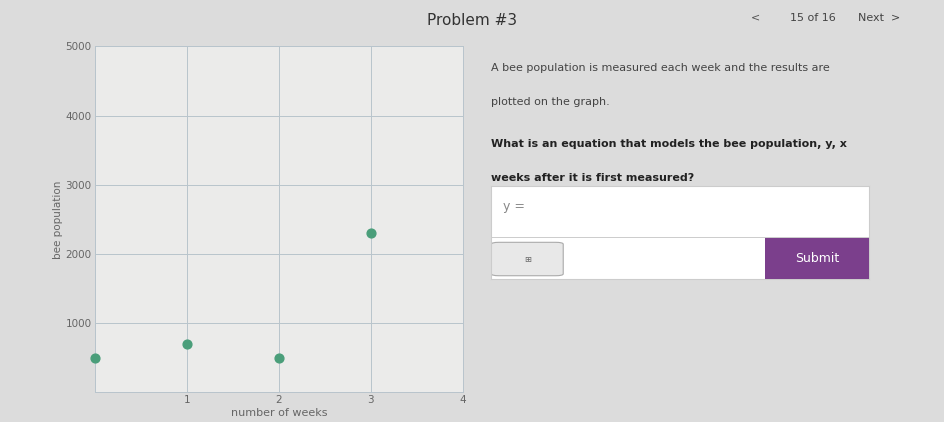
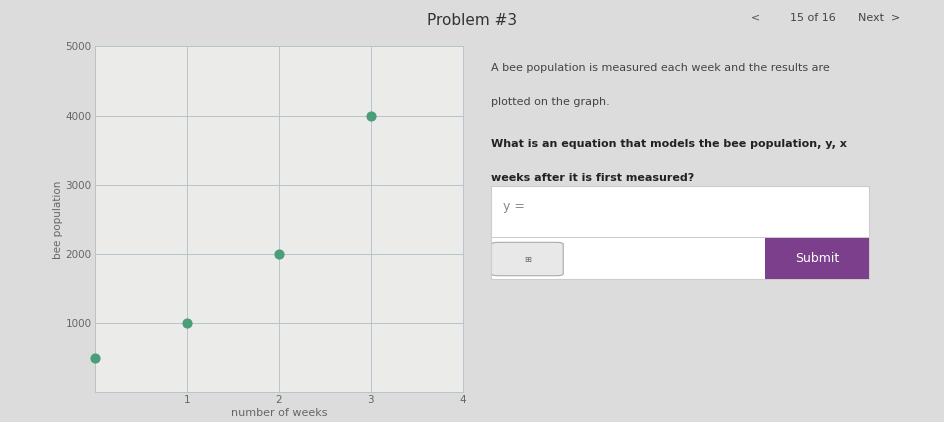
1: 700 -> 1000
2: 500 -> 2000
3: 2300 -> 4000
